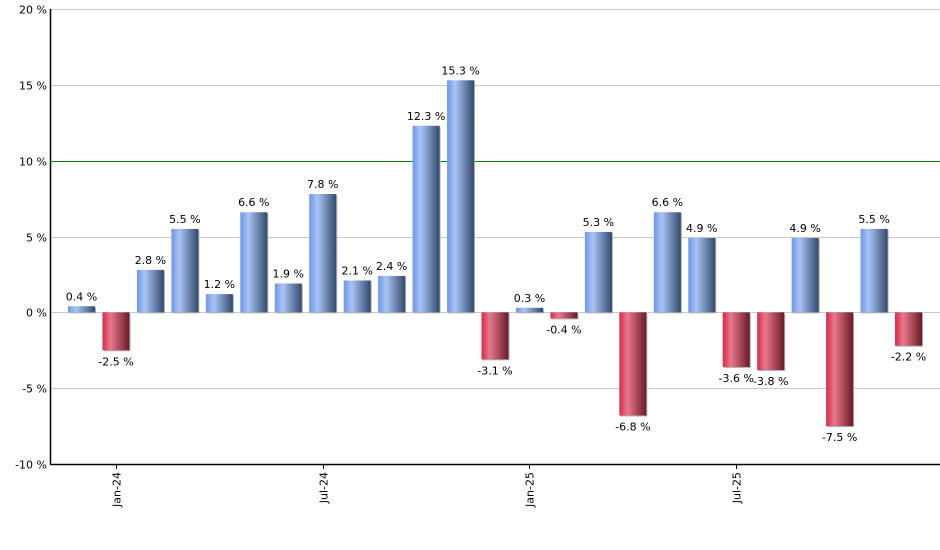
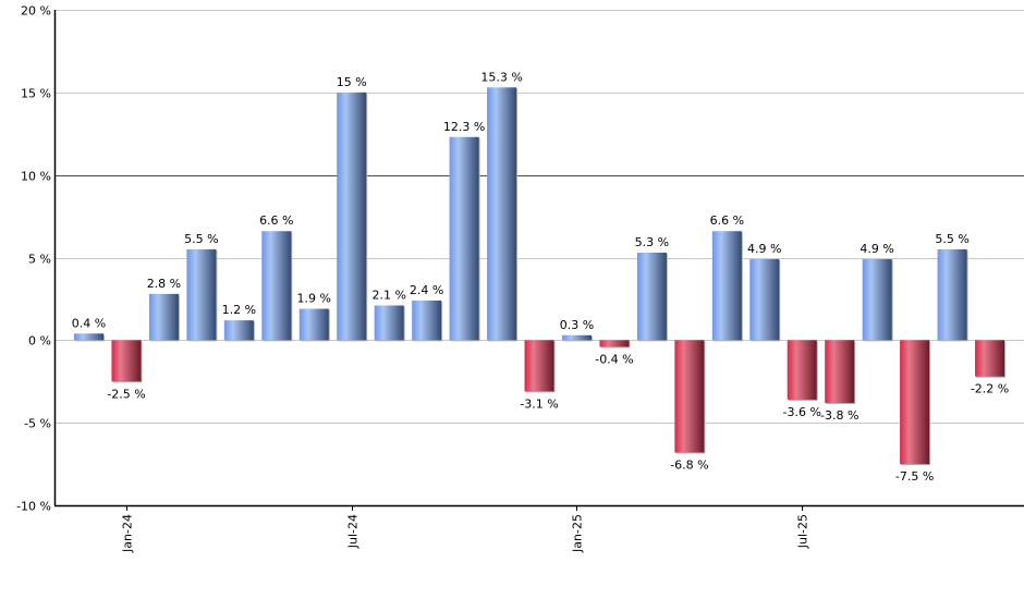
Jul-24: 7.8 -> 15
